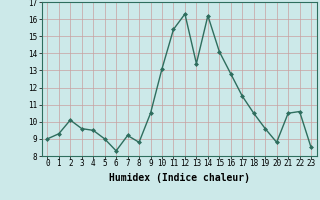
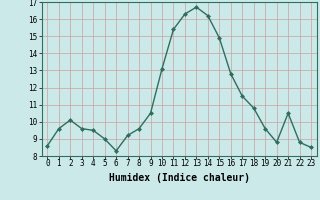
0: 9.0 -> 8.6
1: 9.3 -> 9.6
8: 8.8 -> 9.6
13: 13.4 -> 16.7
15: 14.1 -> 14.9
18: 10.5 -> 10.8
22: 10.6 -> 8.8
